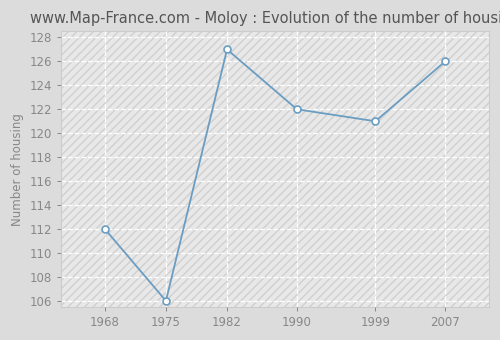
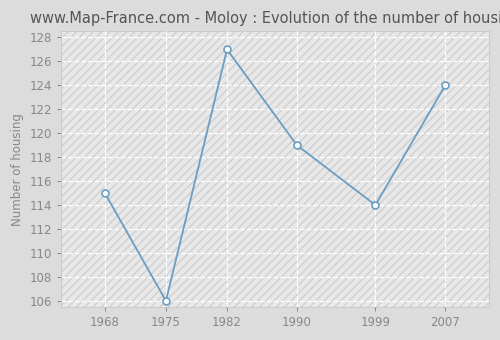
1968: 112 -> 115
1990: 122 -> 119
1999: 121 -> 114
2007: 126 -> 124
